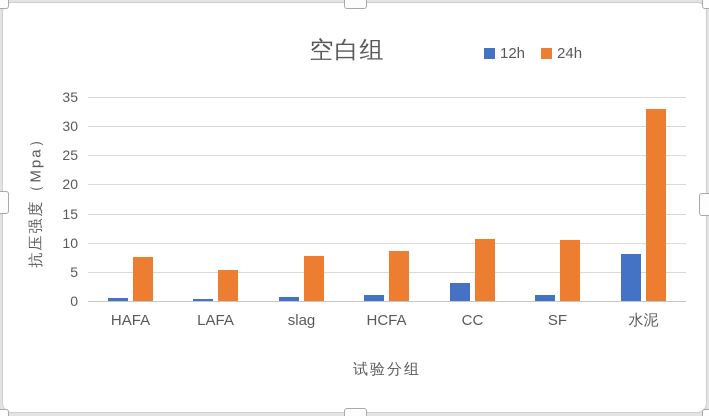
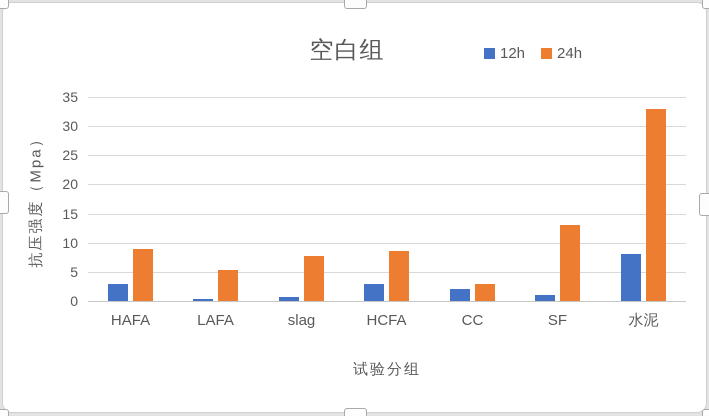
12h/HAFA: 1 -> 3
24h/HAFA: 8 -> 9
12h/HCFA: 1 -> 3
12h/CC: 3 -> 2
24h/CC: 11 -> 3
24h/SF: 10 -> 13
